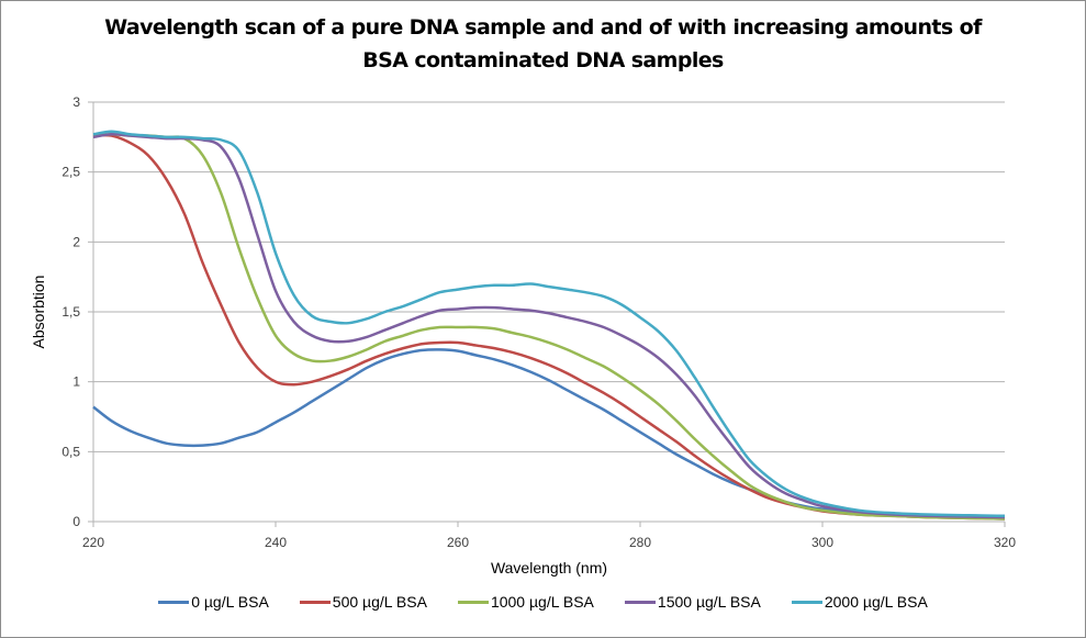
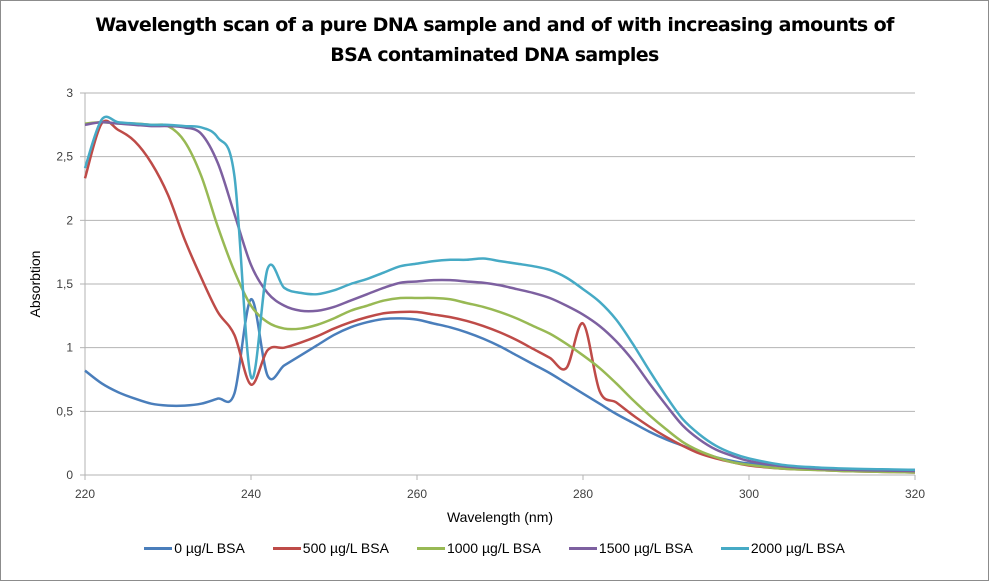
500 µg/L BSA/220: 2.76 -> 2.33
2000 µg/L BSA/220: 2.77 -> 2.41
0 µg/L BSA/240: 0.71 -> 1.38
500 µg/L BSA/240: 1.00 -> 0.71
2000 µg/L BSA/240: 1.92 -> 0.77
500 µg/L BSA/280: 0.75 -> 1.19
